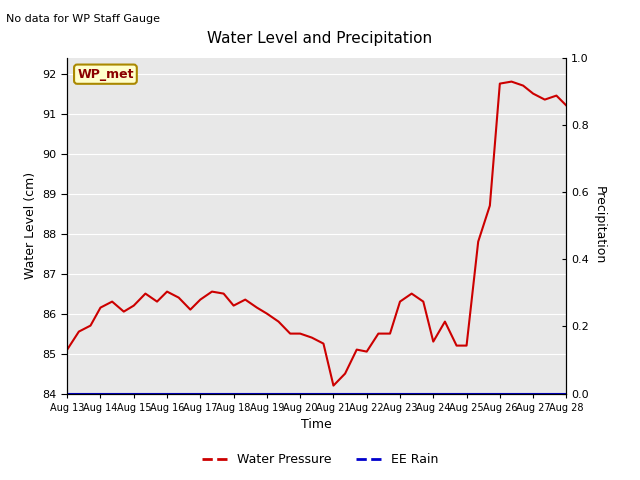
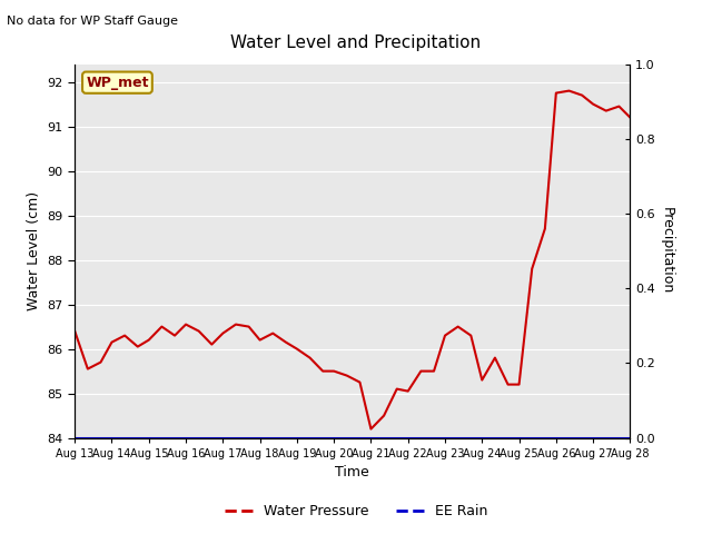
Aug 13: 85.10 -> 86.40
